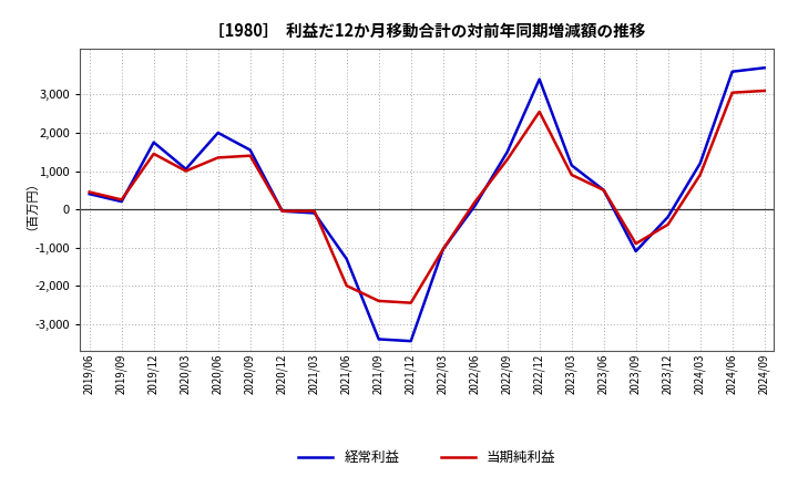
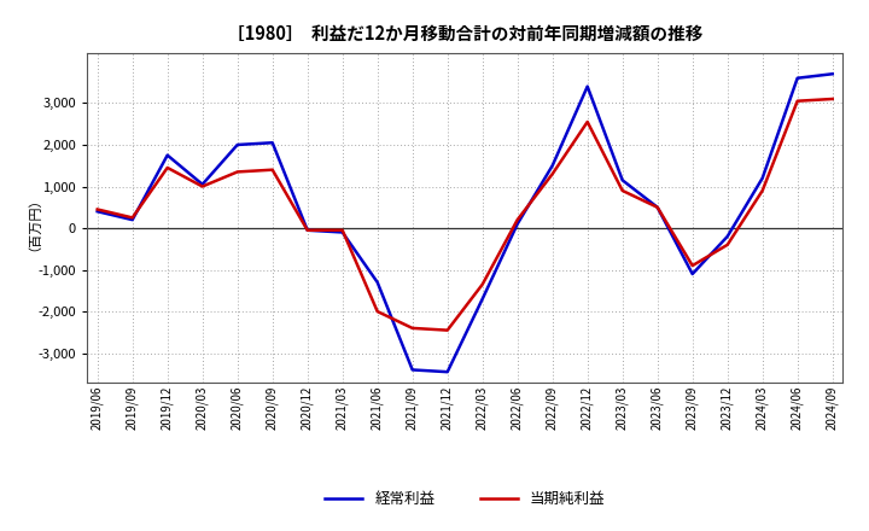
経常利益/2020/09: 1,550 -> 2,050
経常利益/2022/03: -1,050 -> -1,700
当期純利益/2022/03: -1,050 -> -1,350
